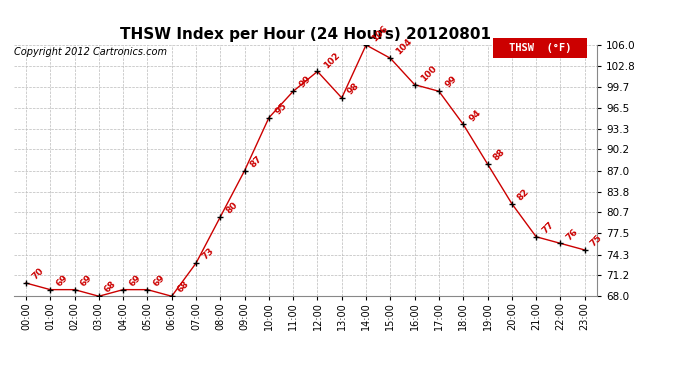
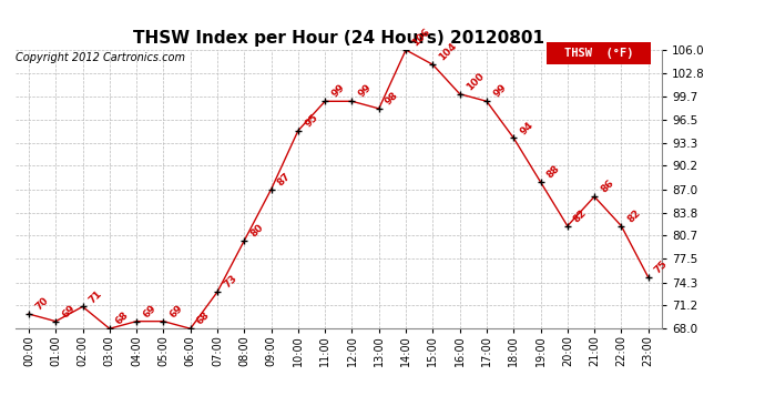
02:00: 69 -> 71
12:00: 102 -> 99
21:00: 77 -> 86
22:00: 76 -> 82
